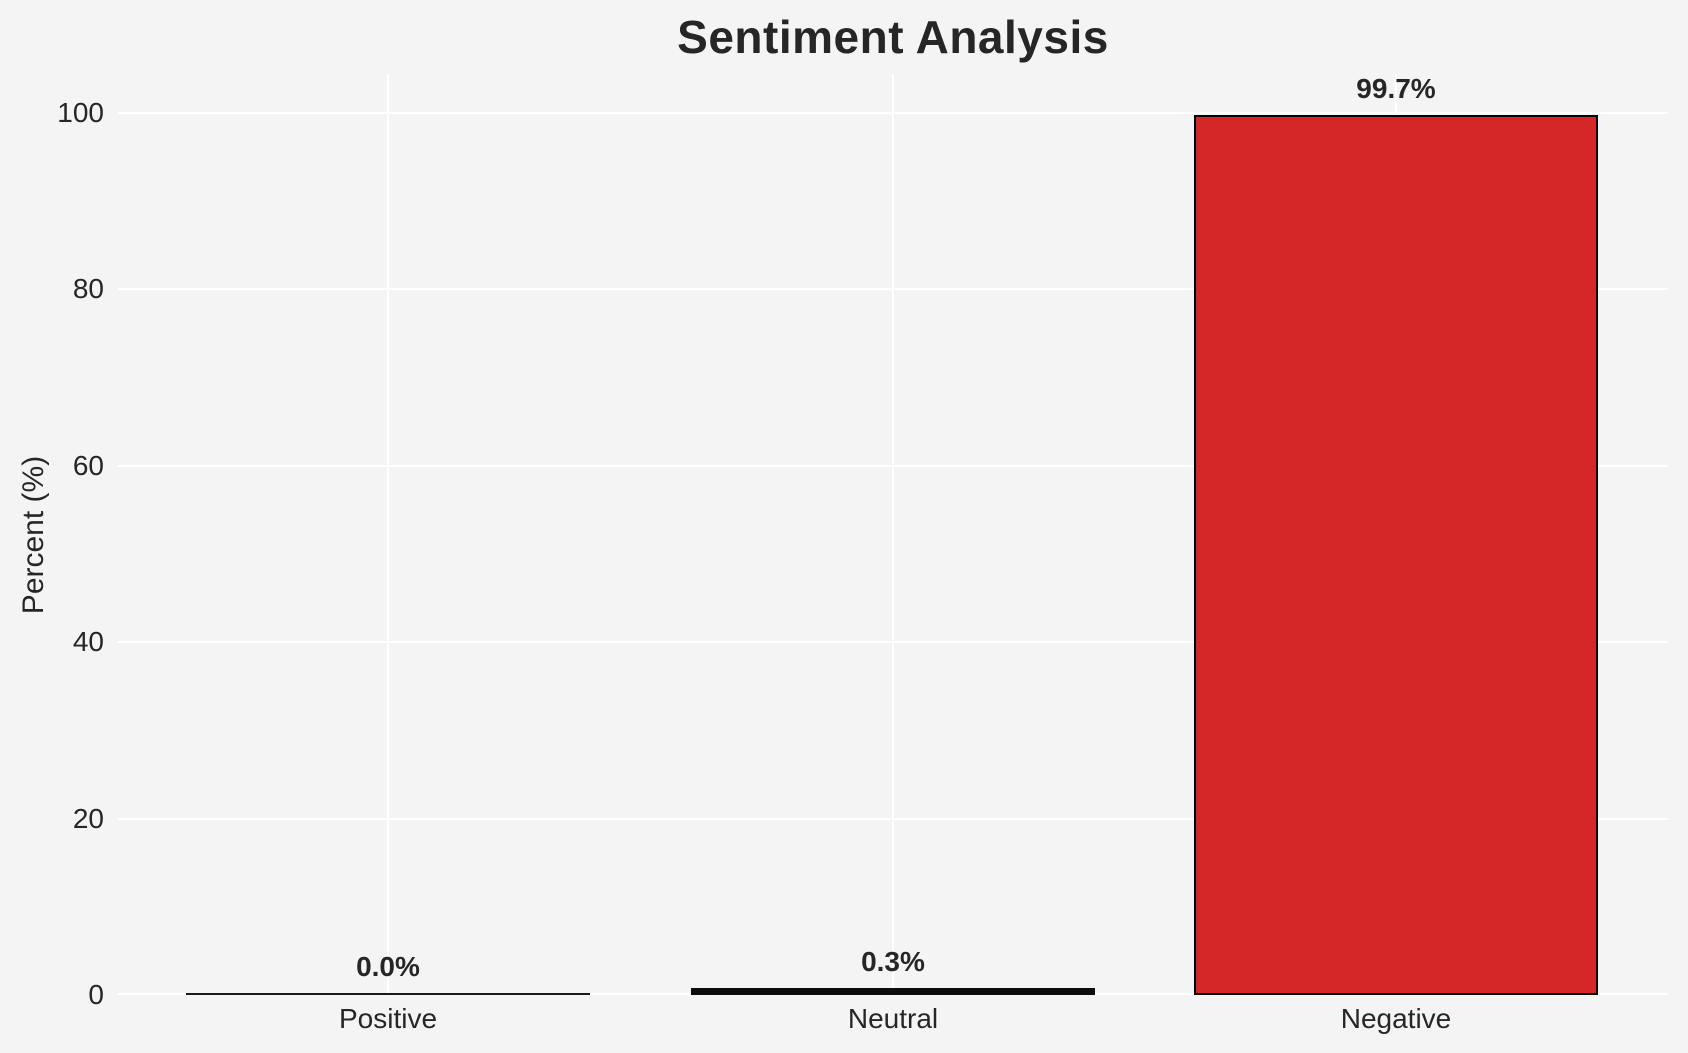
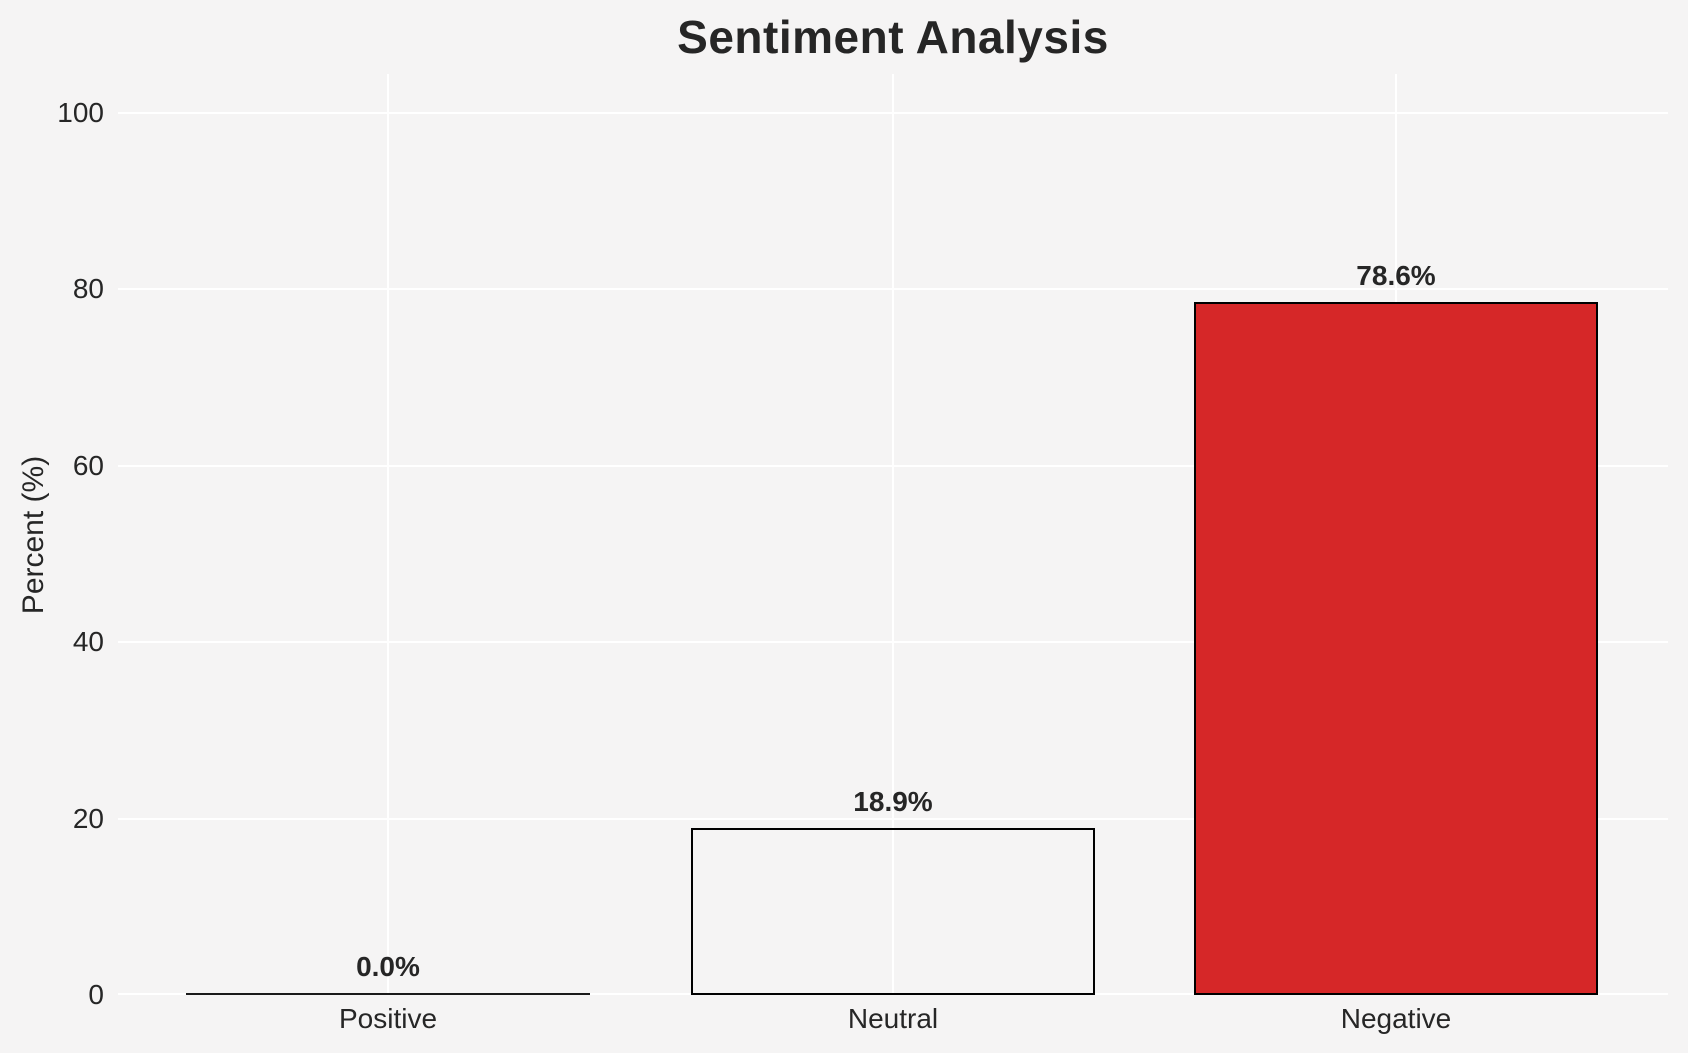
Neutral: 0.3% -> 18.9%
Negative: 99.7% -> 78.6%
